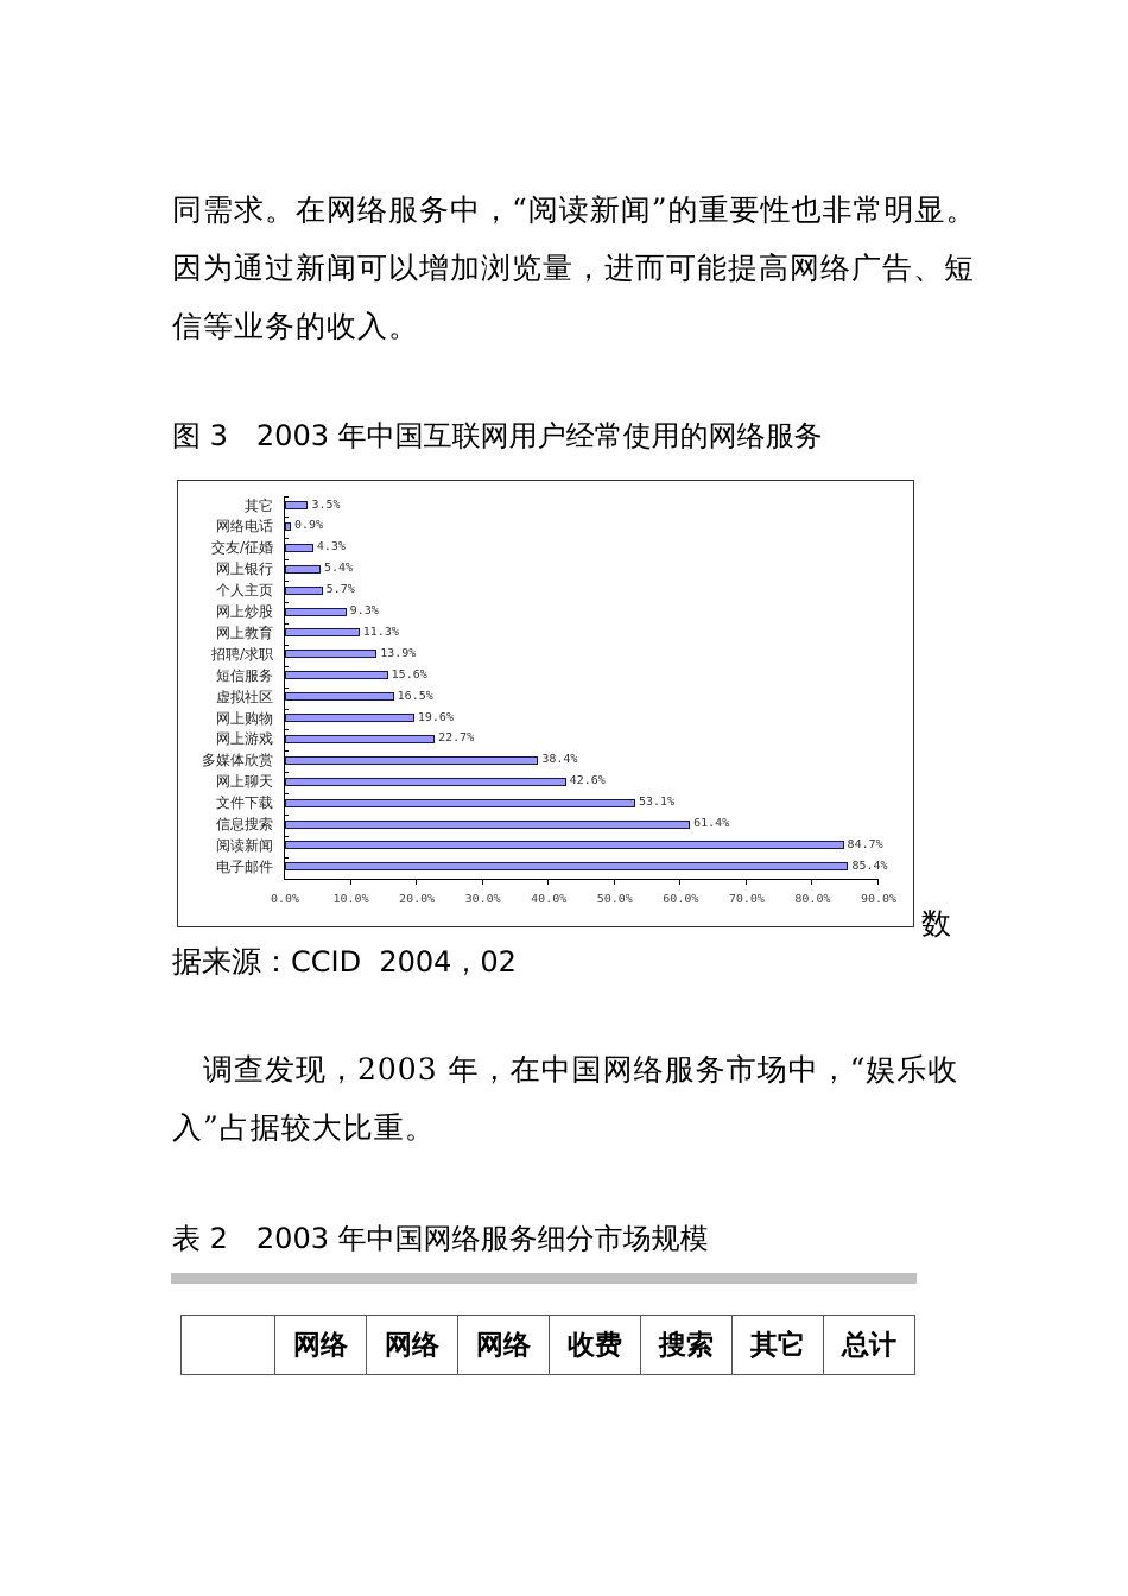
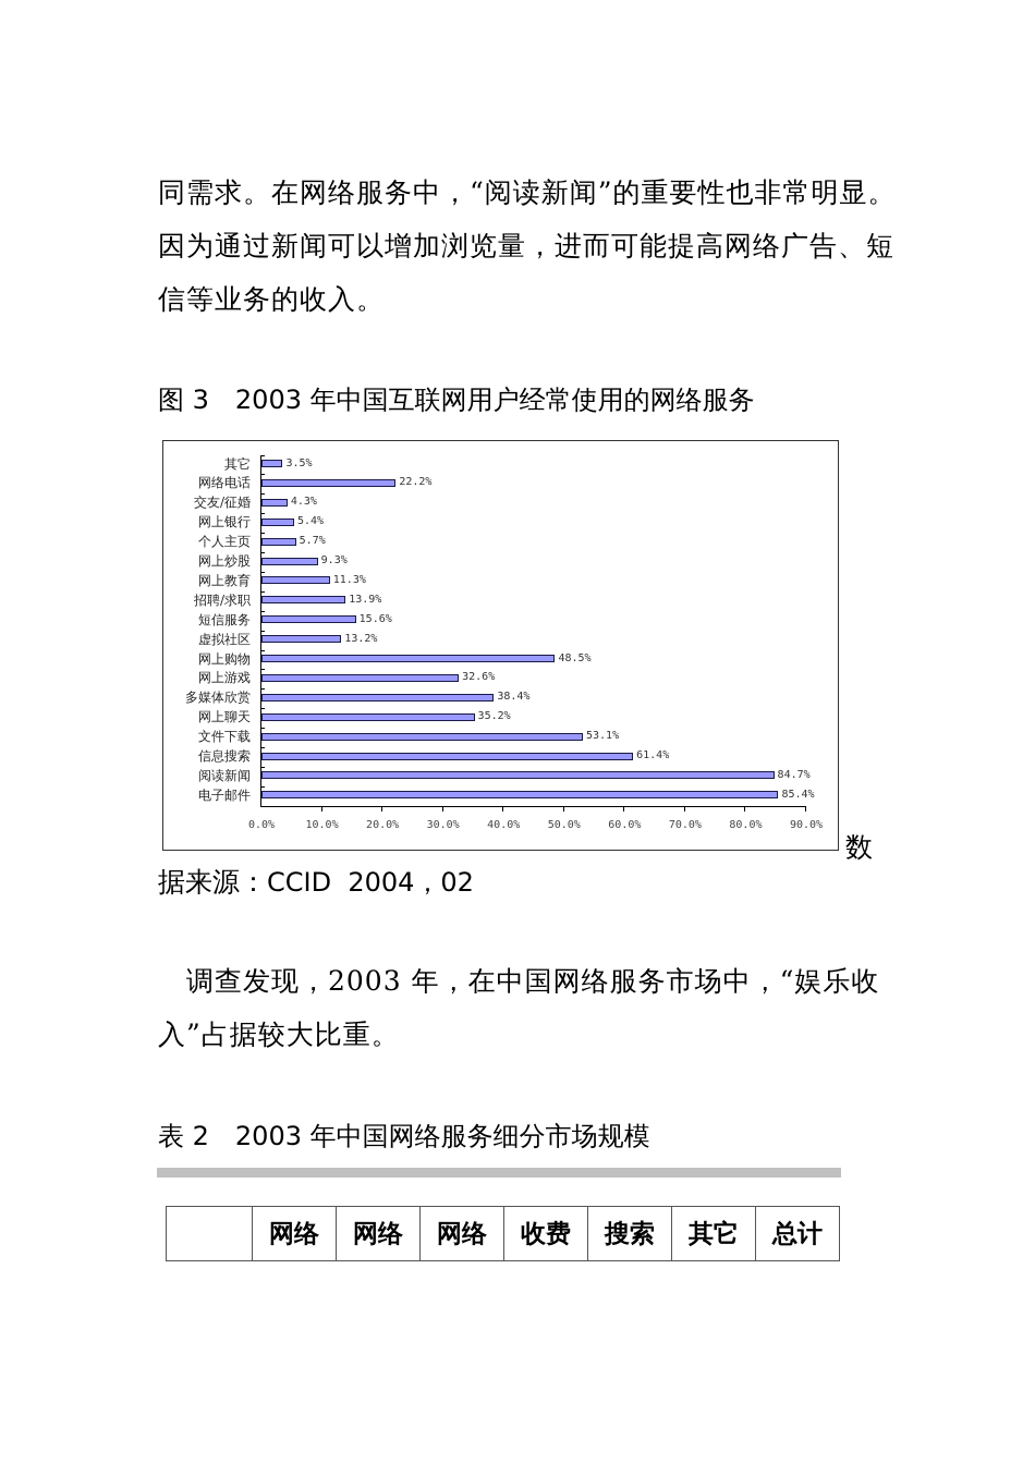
网络电话: 0.9% -> 22.2%
虚拟社区: 16.5% -> 13.2%
网上购物: 19.6% -> 48.5%
网上游戏: 22.7% -> 32.6%
网上聊天: 42.6% -> 35.2%
